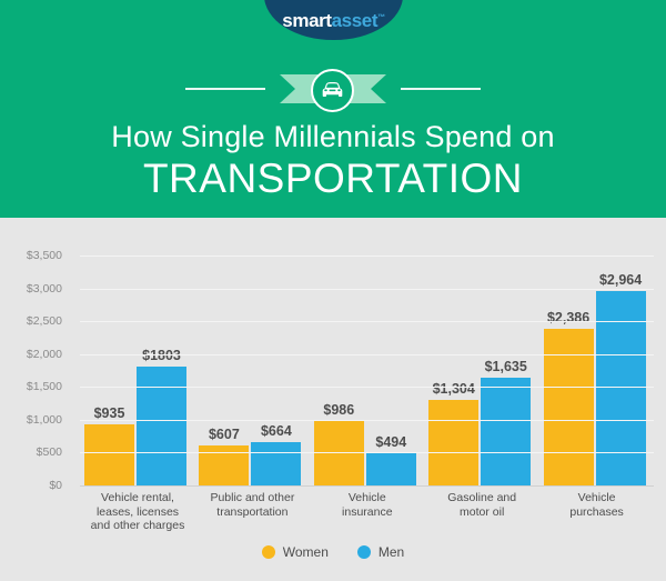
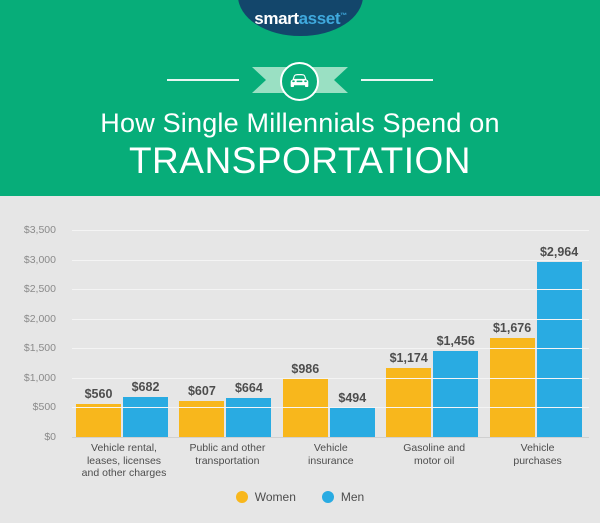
Women/Vehicle rental, leases, licenses and other charges: $935 -> $560
Men/Vehicle rental, leases, licenses and other charges: $1803 -> $682
Women/Gasoline and motor oil: $1,304 -> $1,174
Men/Gasoline and motor oil: $1,635 -> $1,456
Women/Vehicle purchases: $2,386 -> $1,676
